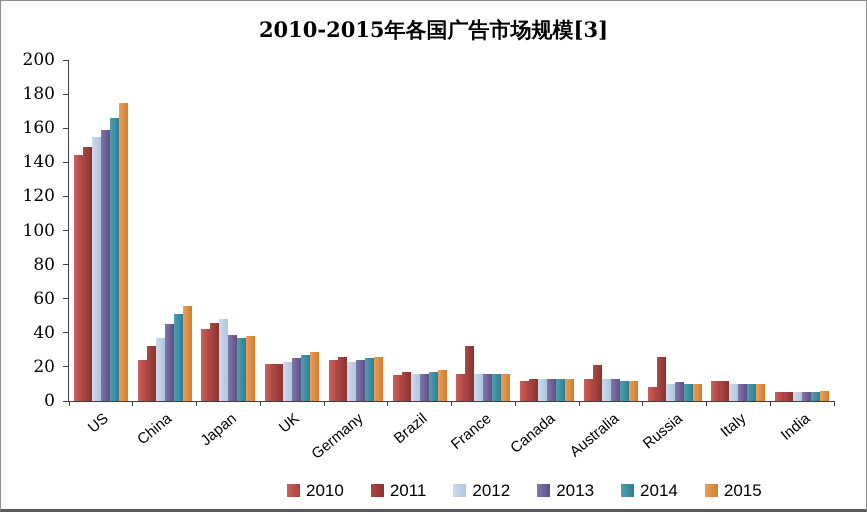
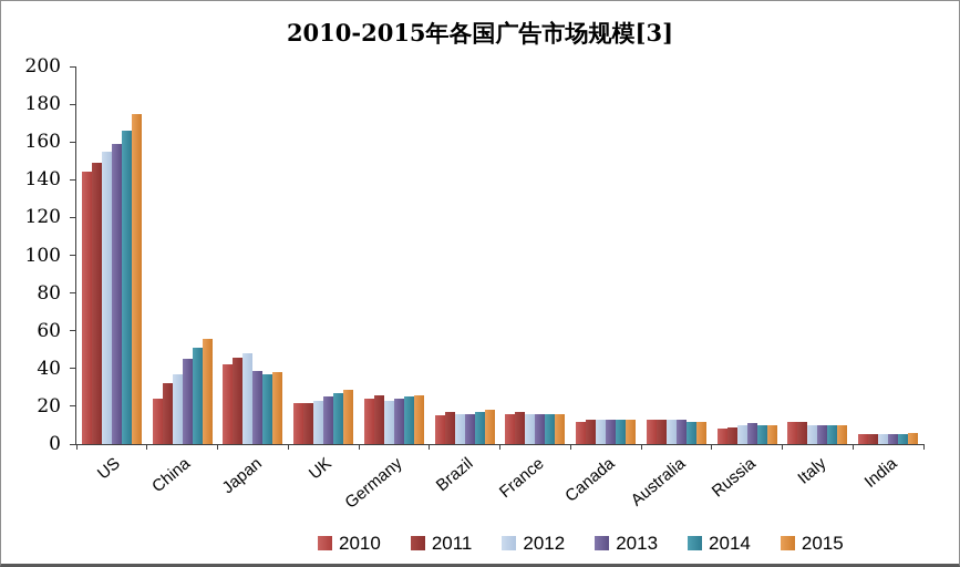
2011/France: 32 -> 17
2011/Australia: 21 -> 13
2011/Russia: 26 -> 9
